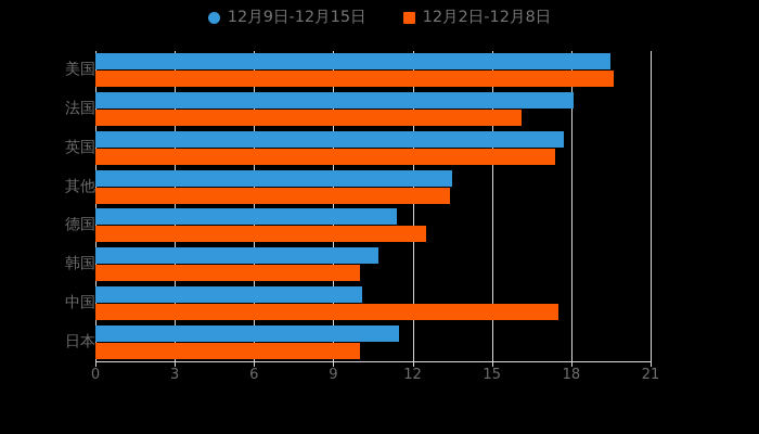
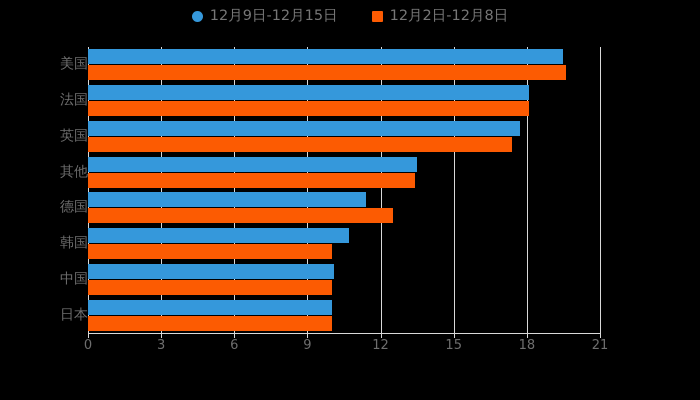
12月2日-12月8日/法国: 16.1 -> 18.1
12月2日-12月8日/中国: 17.5 -> 10.0
12月9日-12月15日/日本: 11.5 -> 10.0
